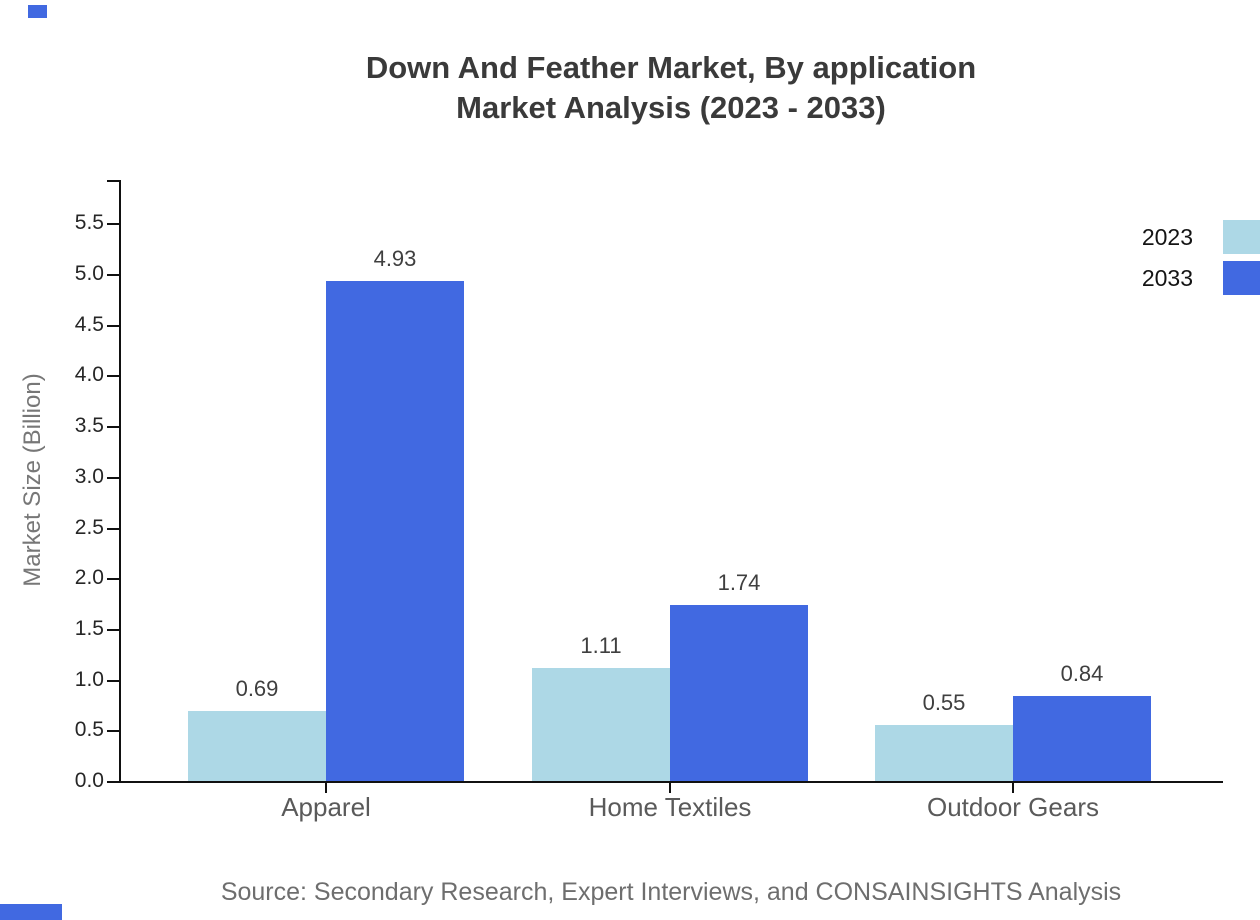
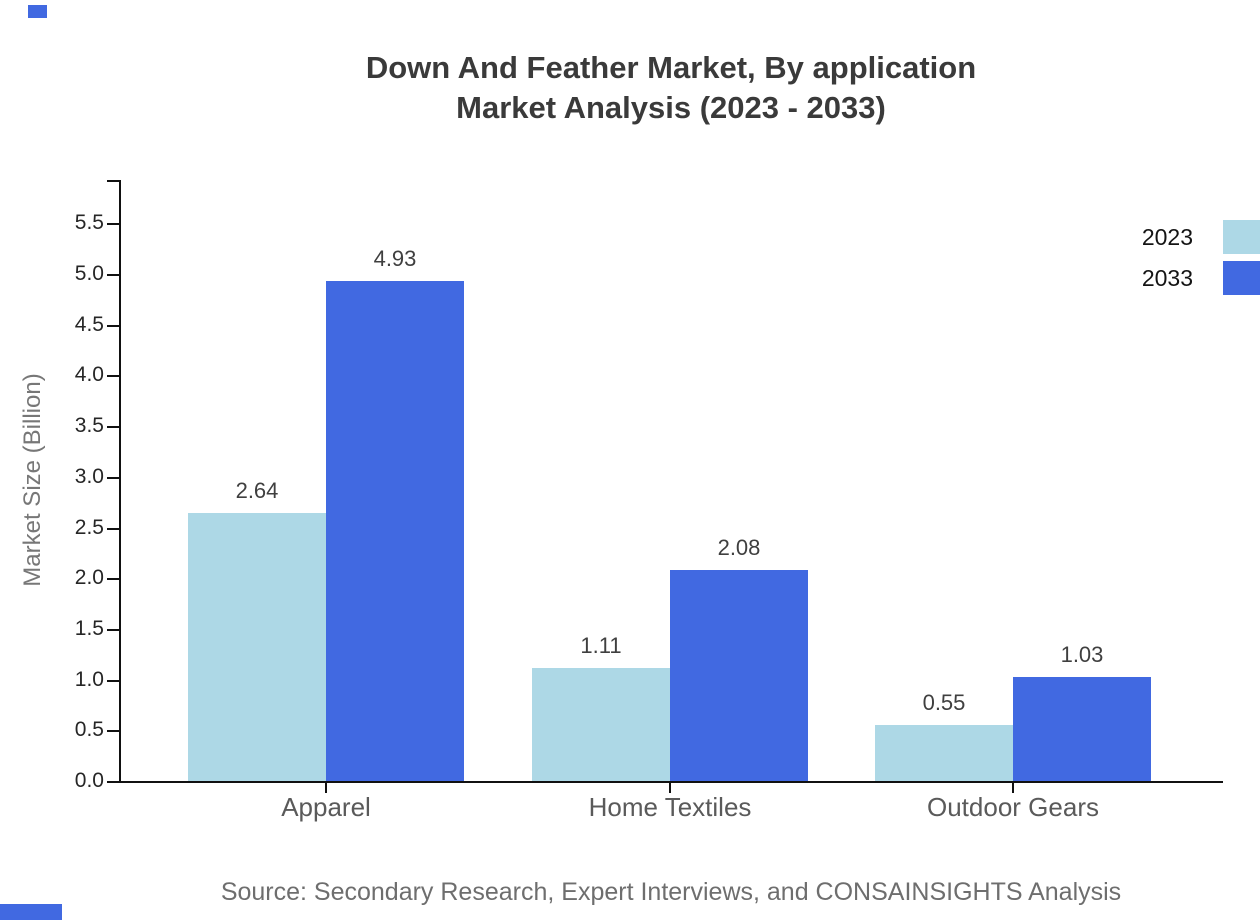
2023/Apparel: 0.69 -> 2.64
2033/Home Textiles: 1.74 -> 2.08
2033/Outdoor Gears: 0.84 -> 1.03
